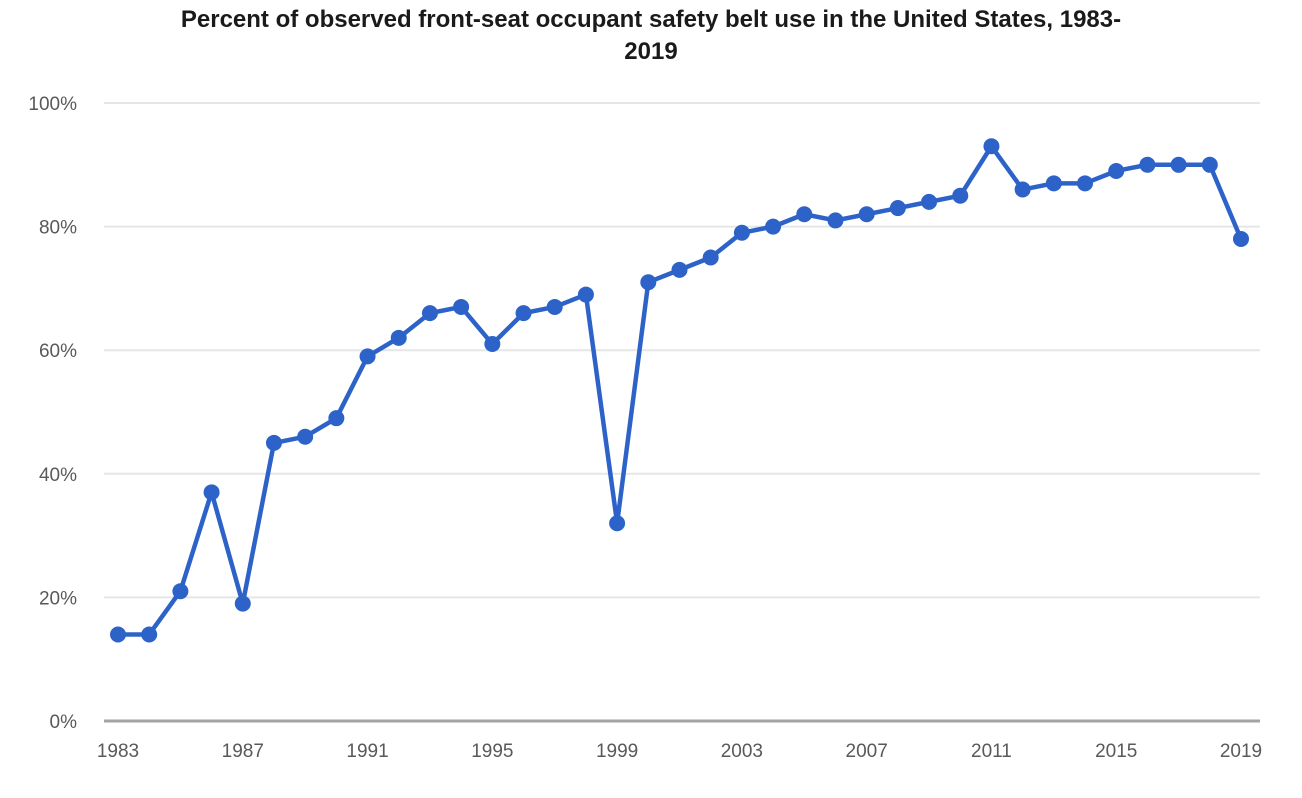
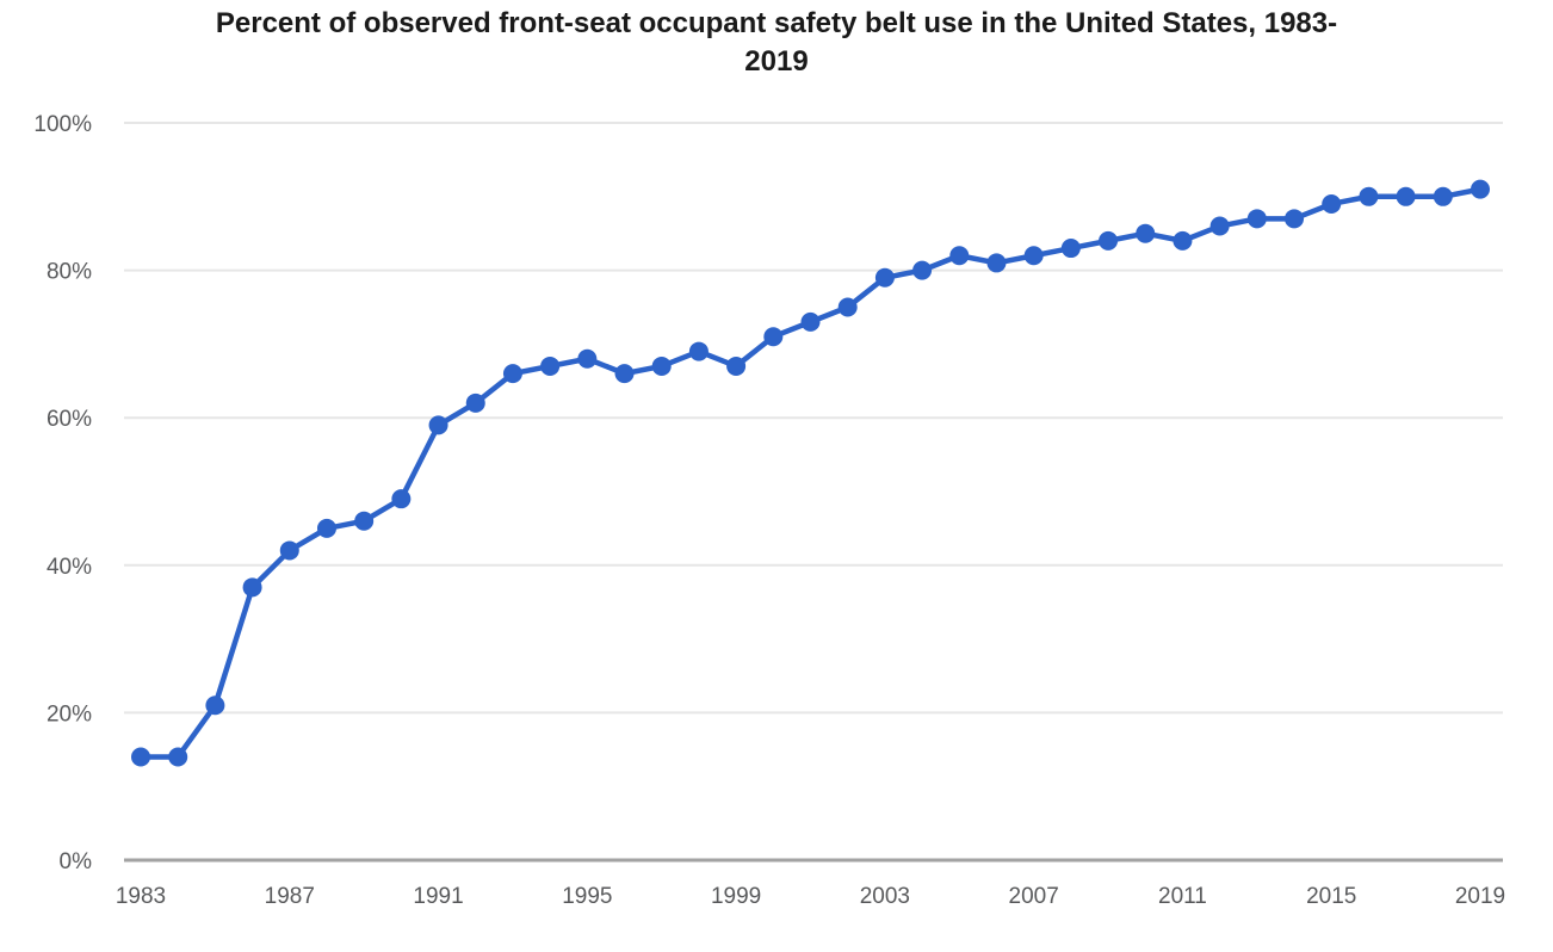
1987: 19% -> 42%
1995: 61% -> 68%
1999: 32% -> 67%
2011: 93% -> 84%
2019: 78% -> 91%
